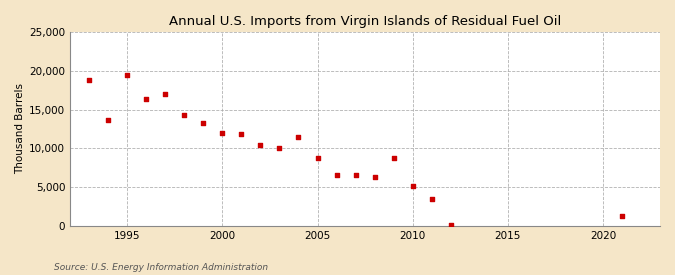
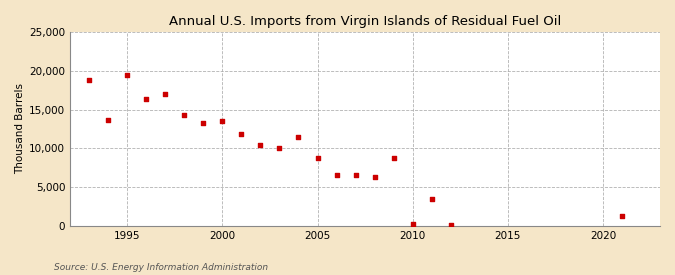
2000: 12,000 -> 13,500
2010: 5,200 -> 200
